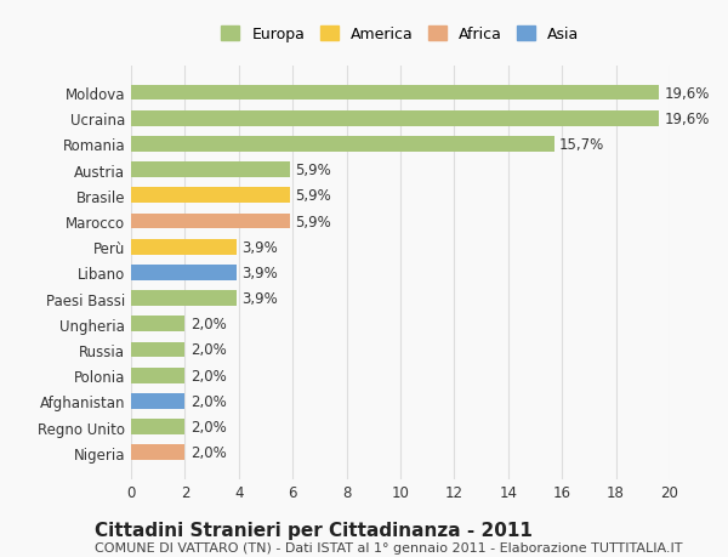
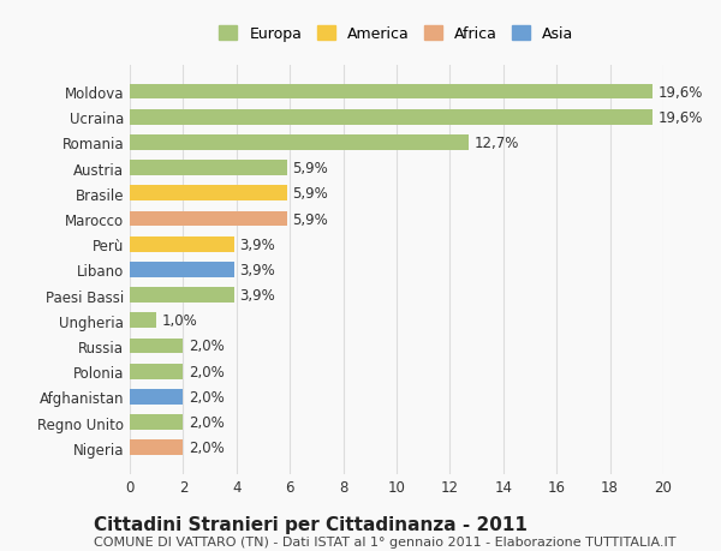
Romania: 15,7% -> 12,7%
Ungheria: 2,0% -> 1,0%
